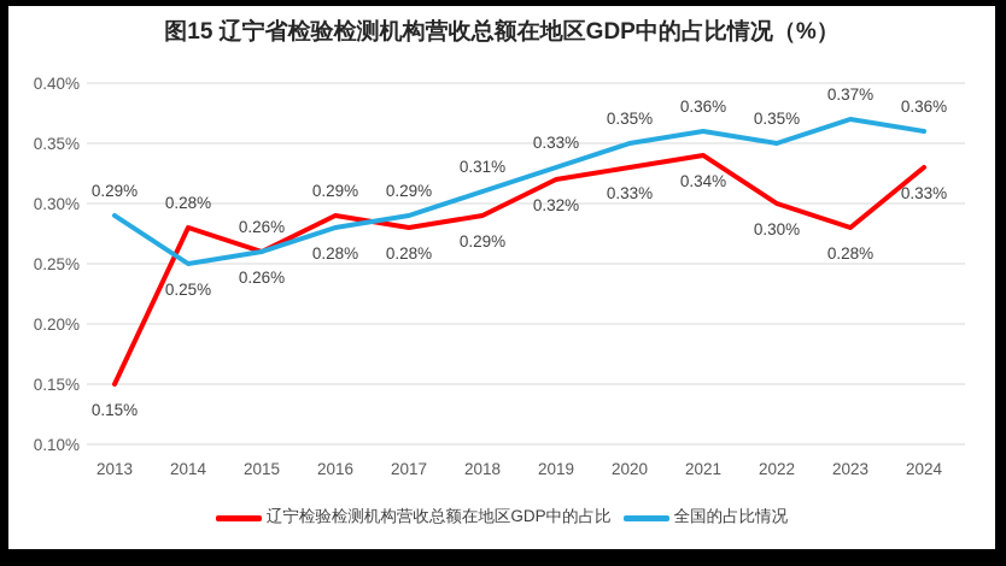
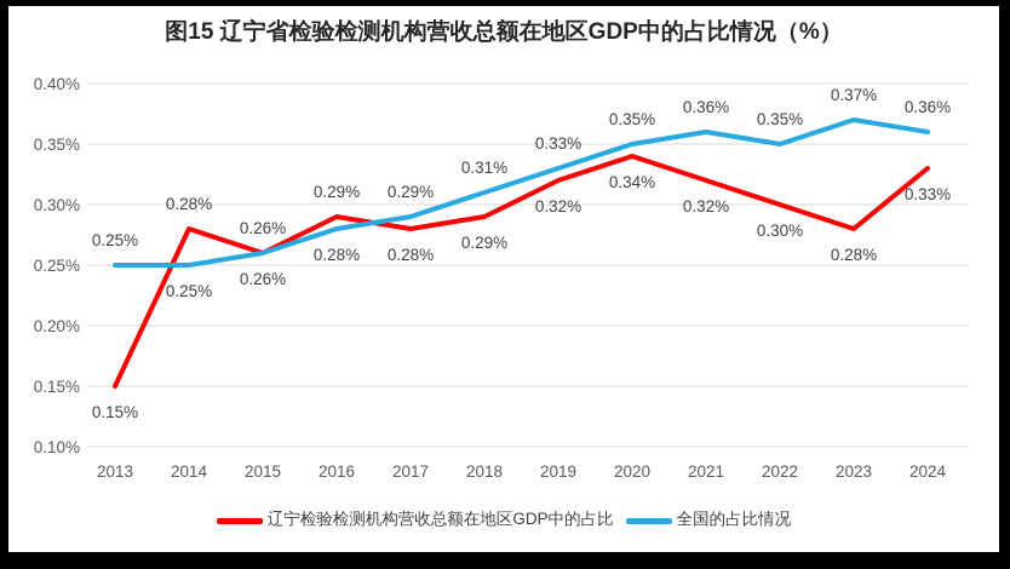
全国的占比情况/2013: 0.29% -> 0.25%
辽宁检验检测机构营收总额在地区GDP中的占比/2020: 0.33% -> 0.34%
辽宁检验检测机构营收总额在地区GDP中的占比/2021: 0.34% -> 0.32%
